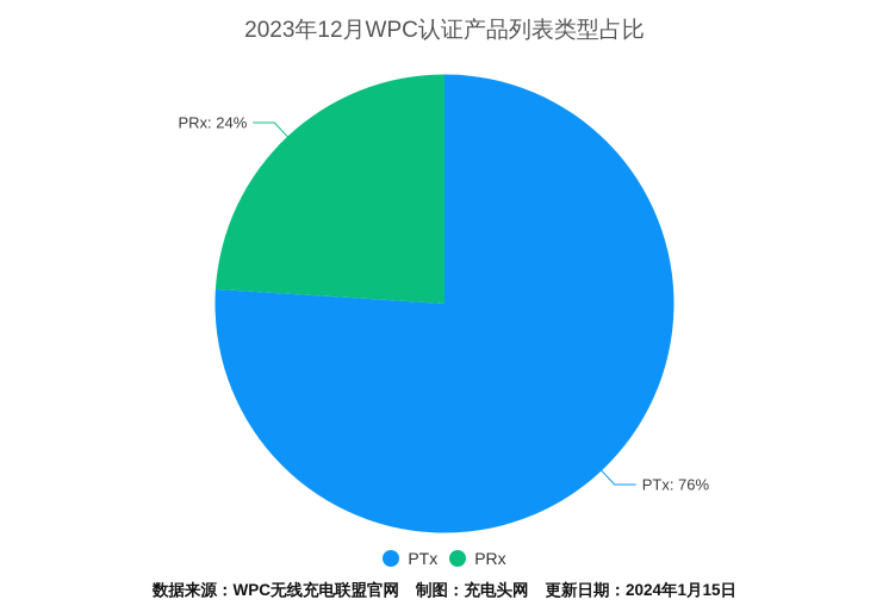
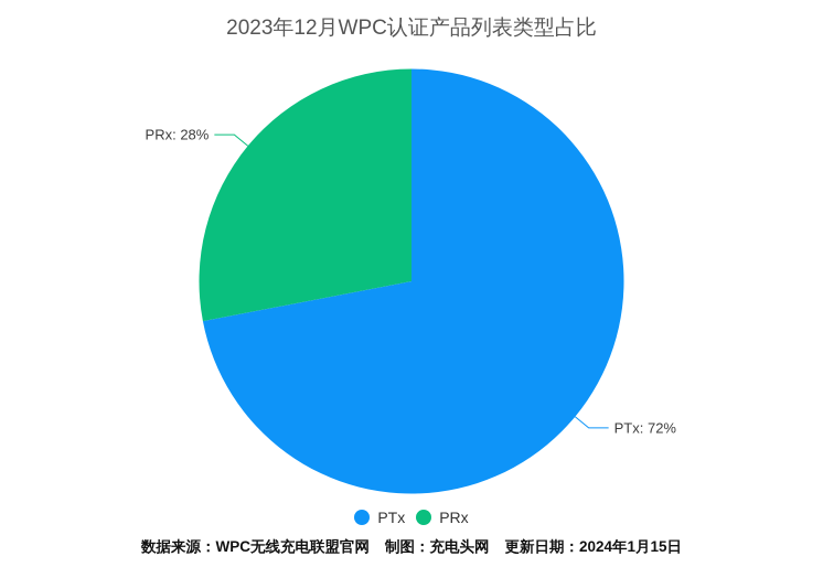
PTx: 76% -> 72%
PRx: 24% -> 28%
